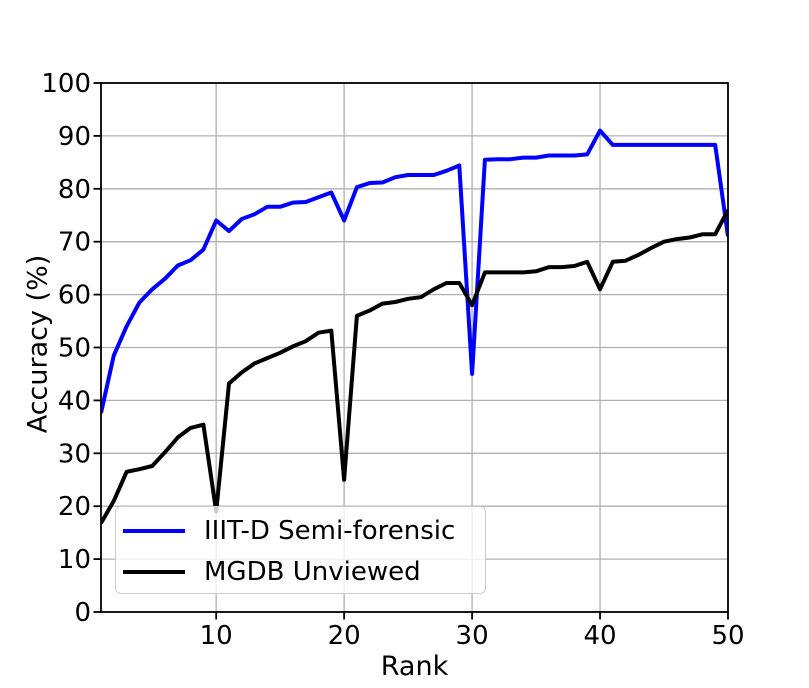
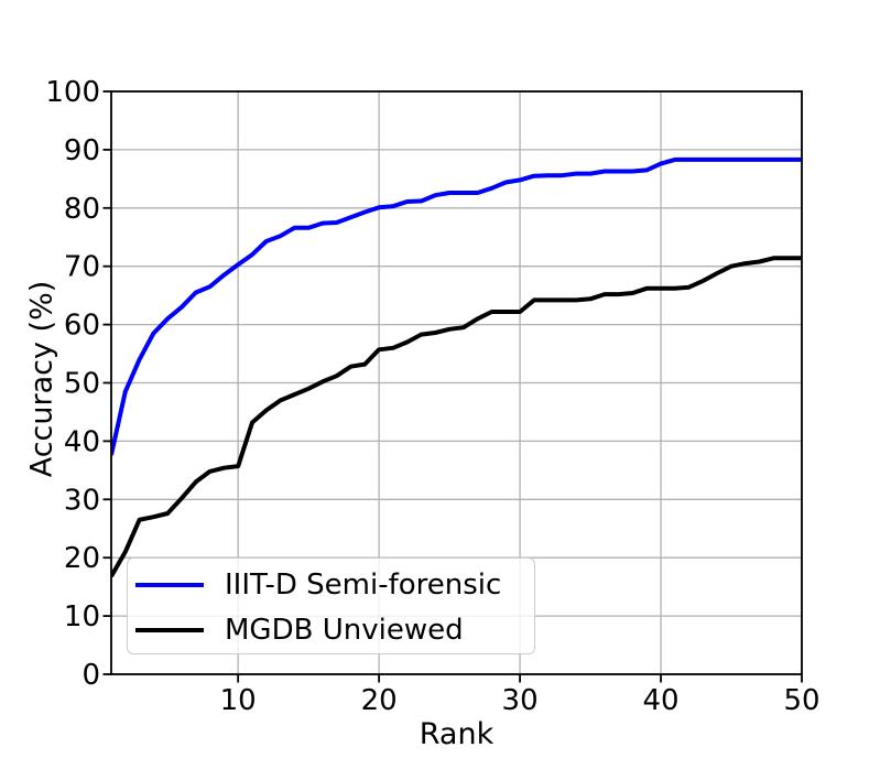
IIIT-D Semi-forensic/10: 74 -> 70
MGDB Unviewed/10: 19 -> 36
IIIT-D Semi-forensic/20: 74 -> 80
MGDB Unviewed/20: 25 -> 56
IIIT-D Semi-forensic/30: 45 -> 85
MGDB Unviewed/30: 58 -> 62
IIIT-D Semi-forensic/40: 91 -> 88
MGDB Unviewed/40: 61 -> 66
IIIT-D Semi-forensic/50: 71 -> 88
MGDB Unviewed/50: 76 -> 71
